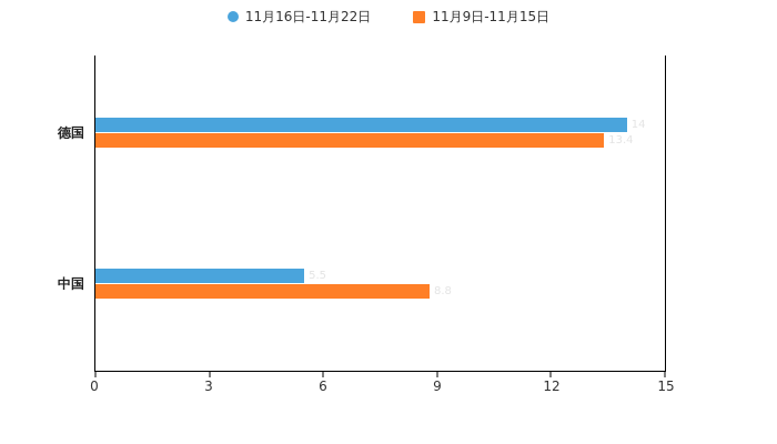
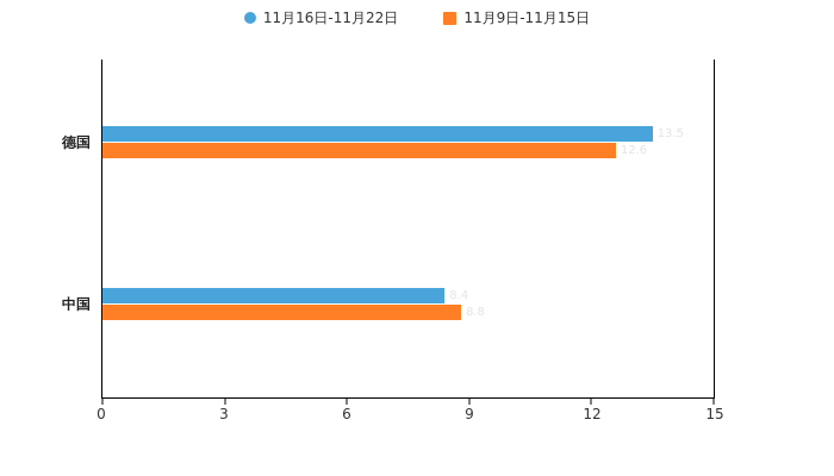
11月16日-11月22日/德国: 14 -> 13.5
11月9日-11月15日/德国: 13.4 -> 12.6
11月16日-11月22日/中国: 5.5 -> 8.4
